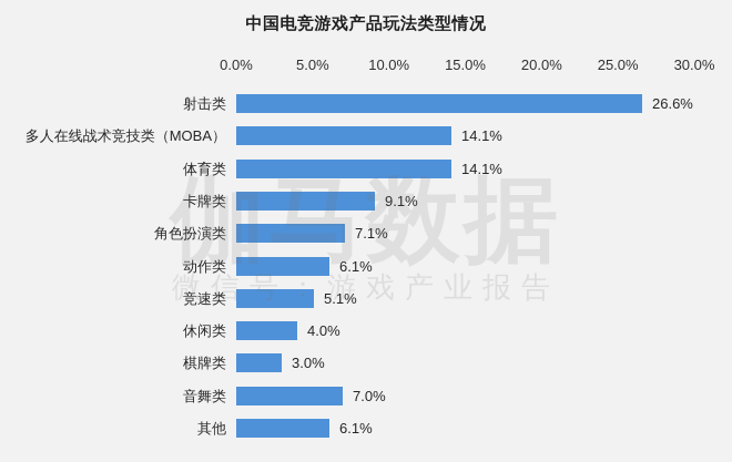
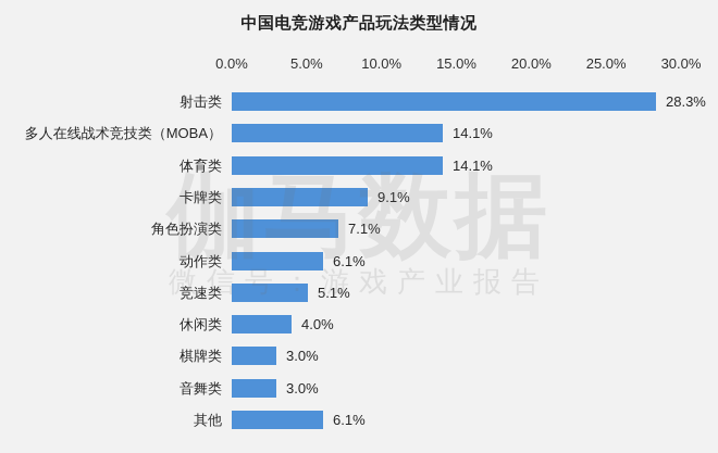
射击类: 26.6% -> 28.3%
音舞类: 7.0% -> 3.0%
